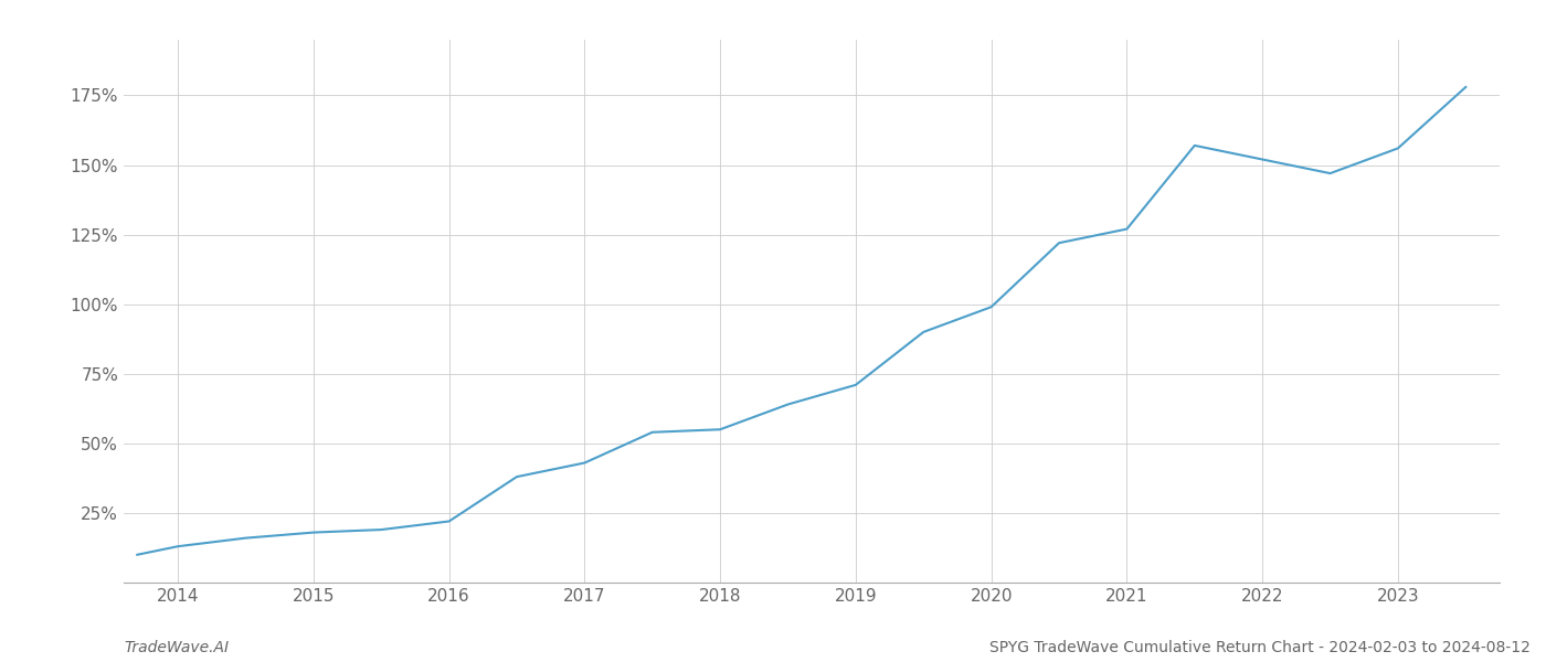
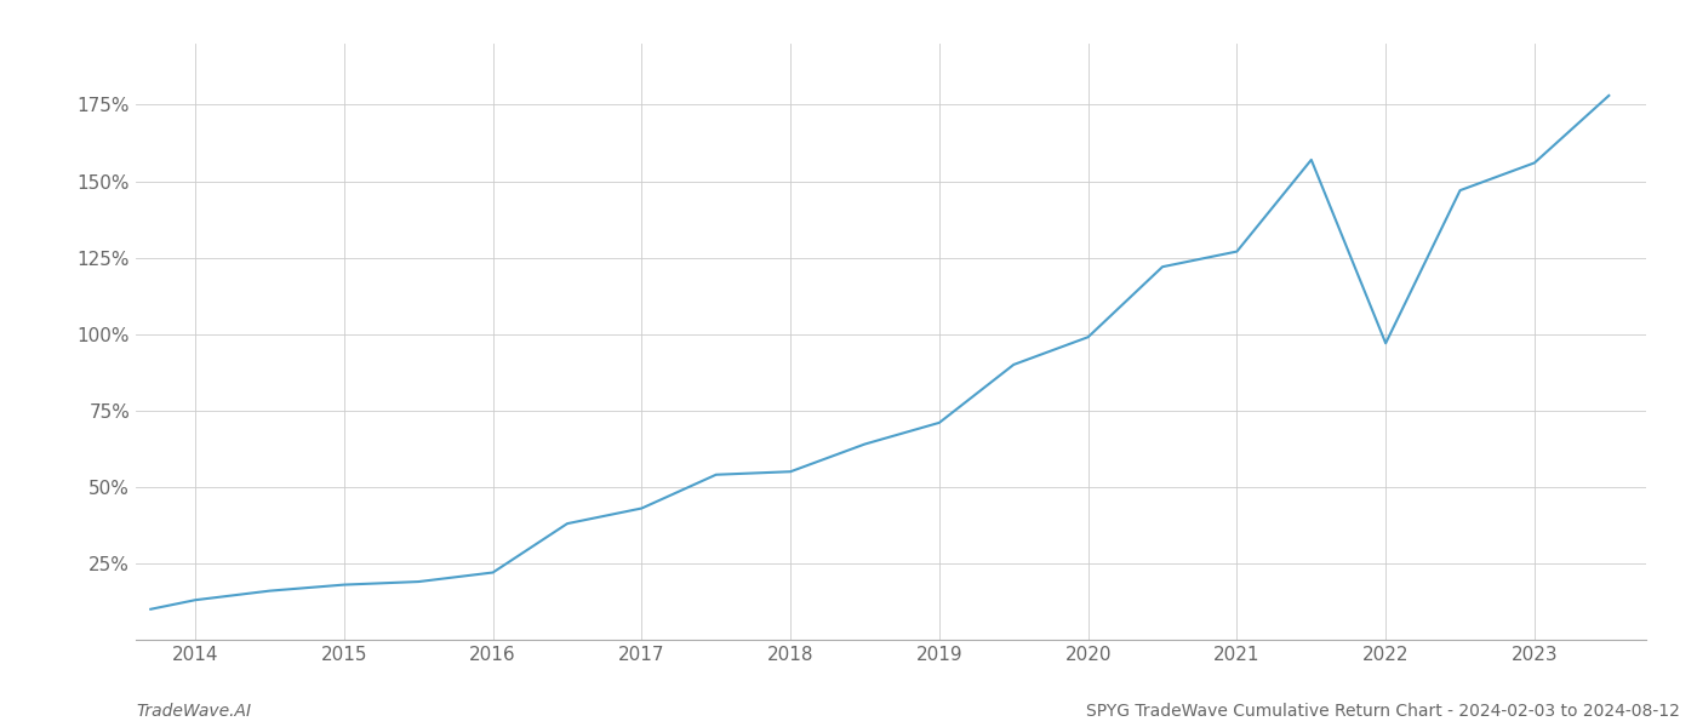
2022: 152% -> 97%
